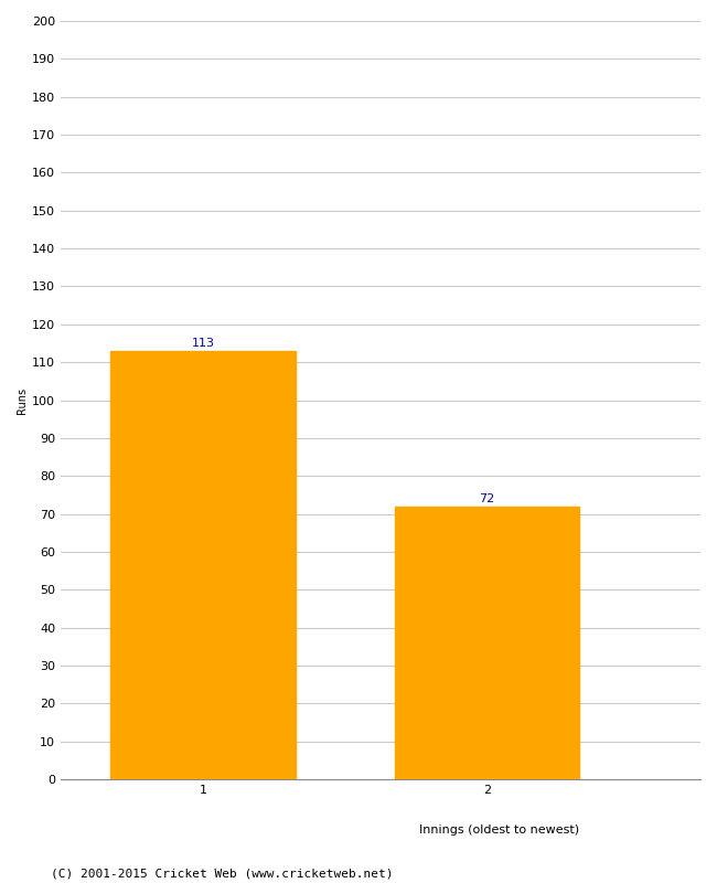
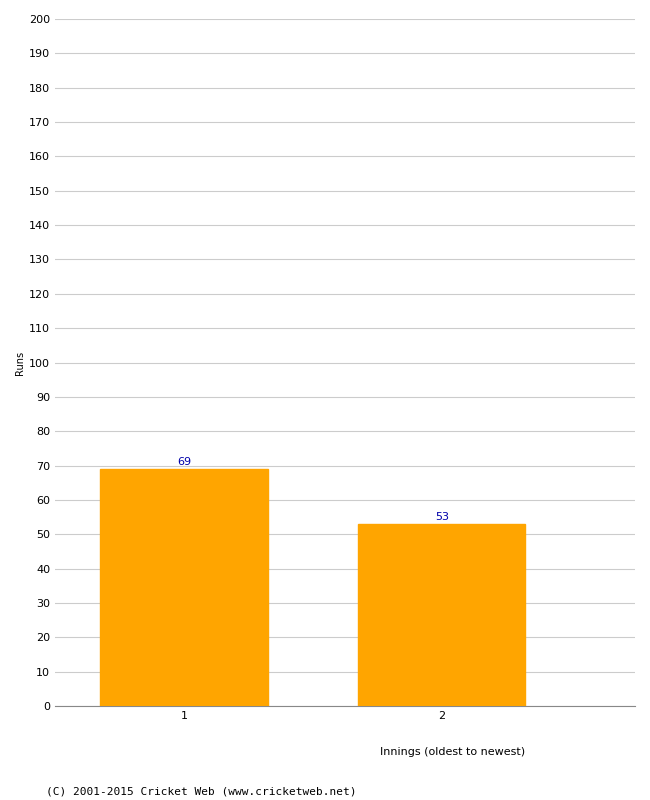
1: 113 -> 69
2: 72 -> 53
